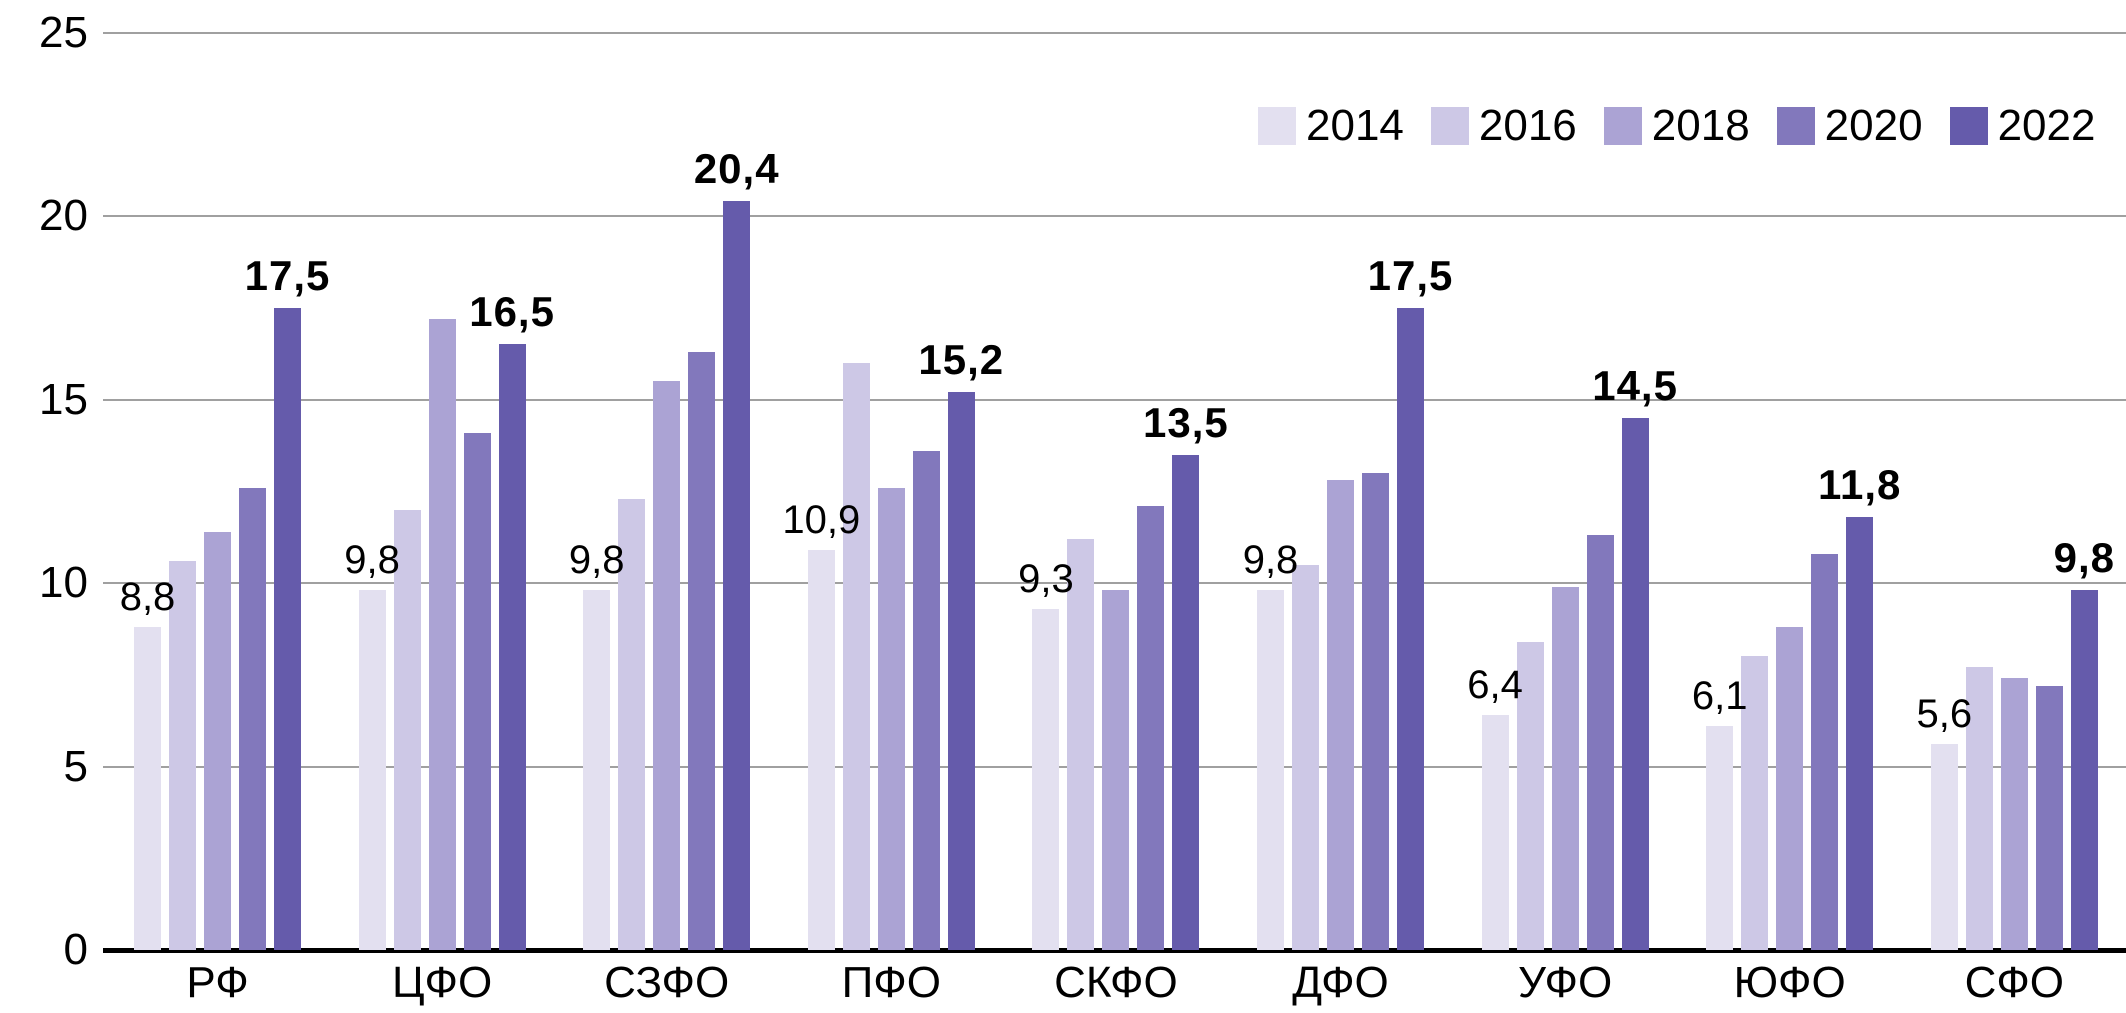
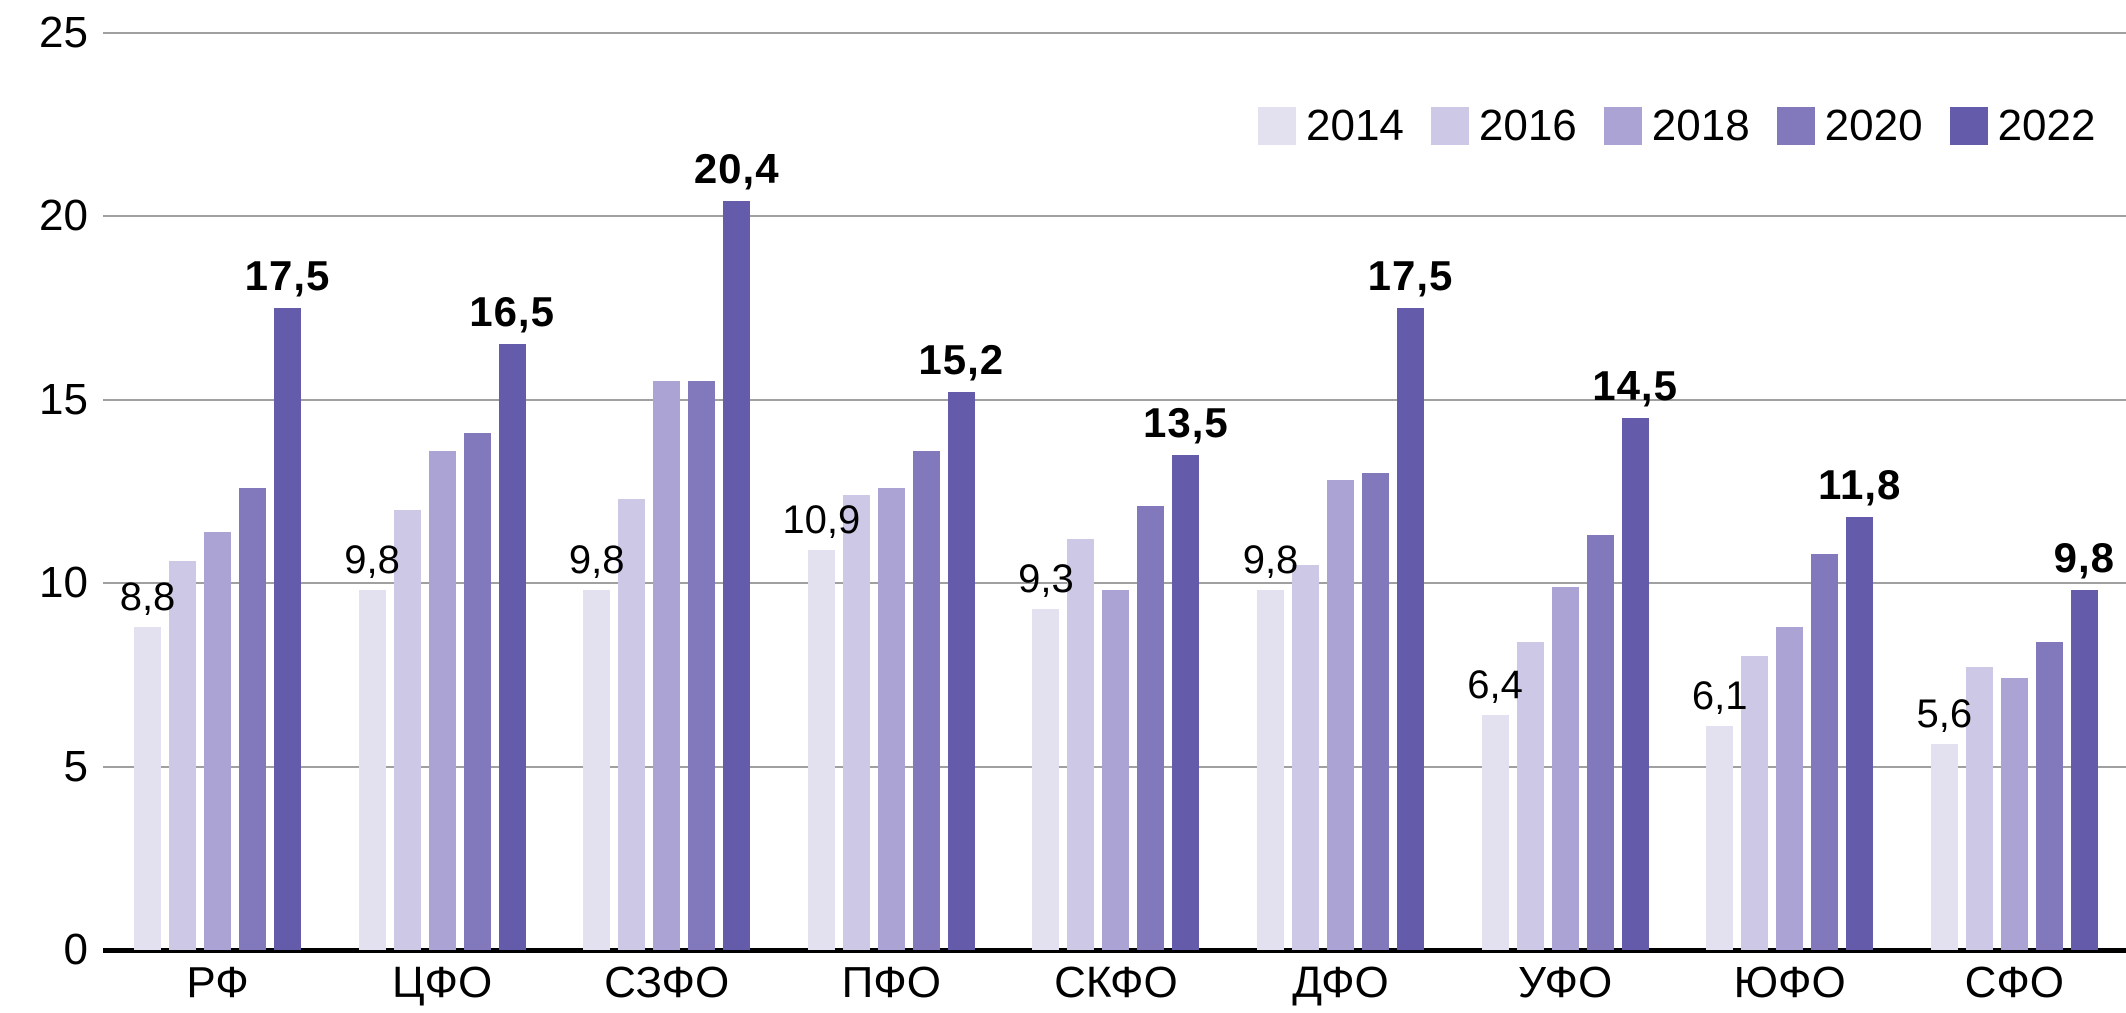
2018/ЦФО: 17.2 -> 13.6
2020/СЗФО: 16.3 -> 15.5
2016/ПФО: 16.0 -> 12.4
2020/СФО: 7.2 -> 8.4
